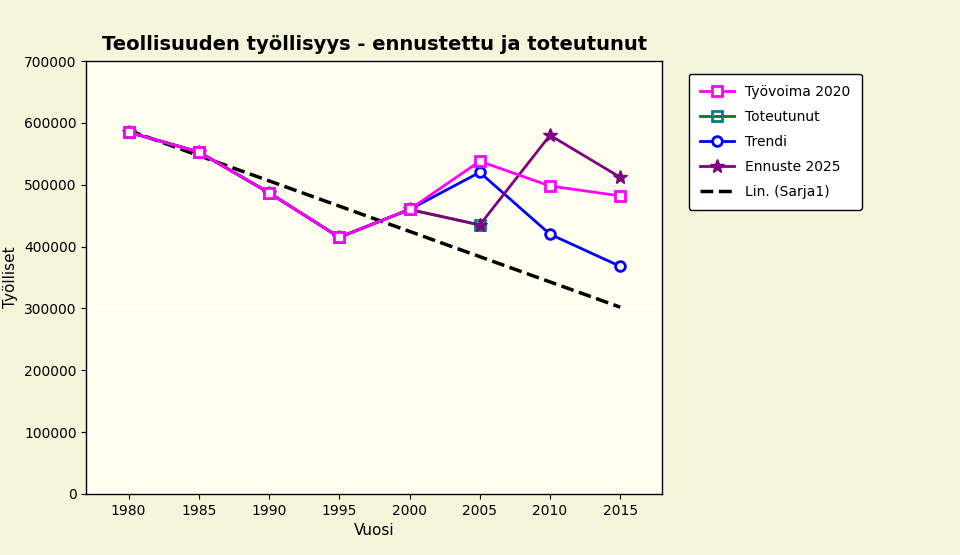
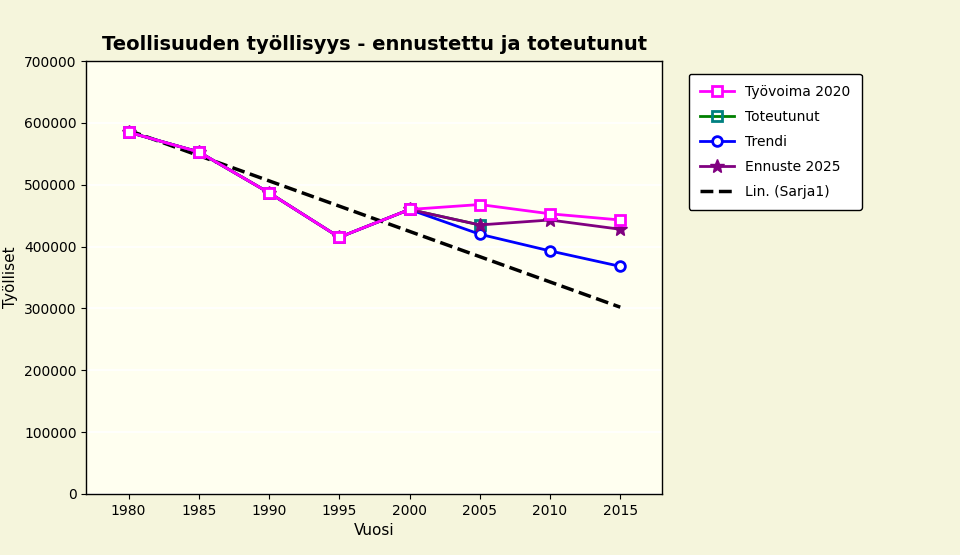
Työvoima 2020/2005: 538000 -> 468000
Trendi/2005: 520000 -> 420000
Työvoima 2020/2010: 498000 -> 453000
Trendi/2010: 420000 -> 393000
Ennuste 2025/2010: 580000 -> 443000
Työvoima 2020/2015: 482000 -> 443000
Ennuste 2025/2015: 512000 -> 428000
